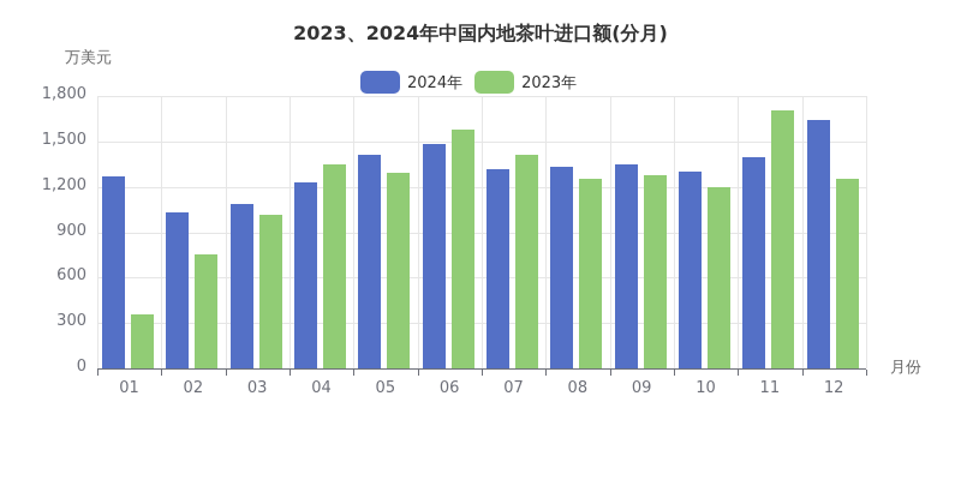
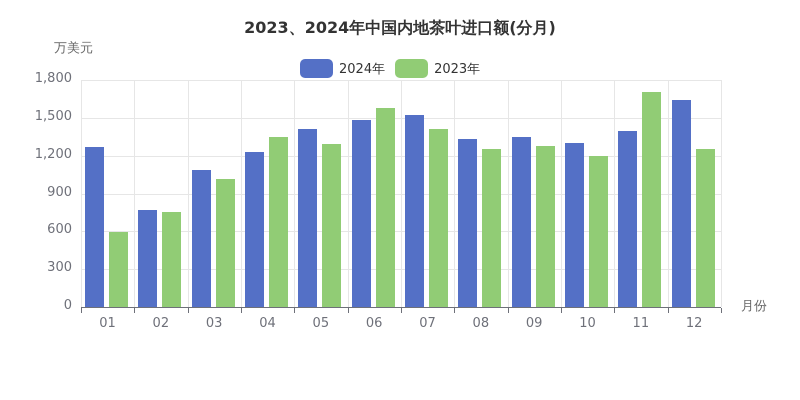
2023年/01: 360 -> 600
2024年/02: 1030 -> 770
2024年/07: 1320 -> 1520
